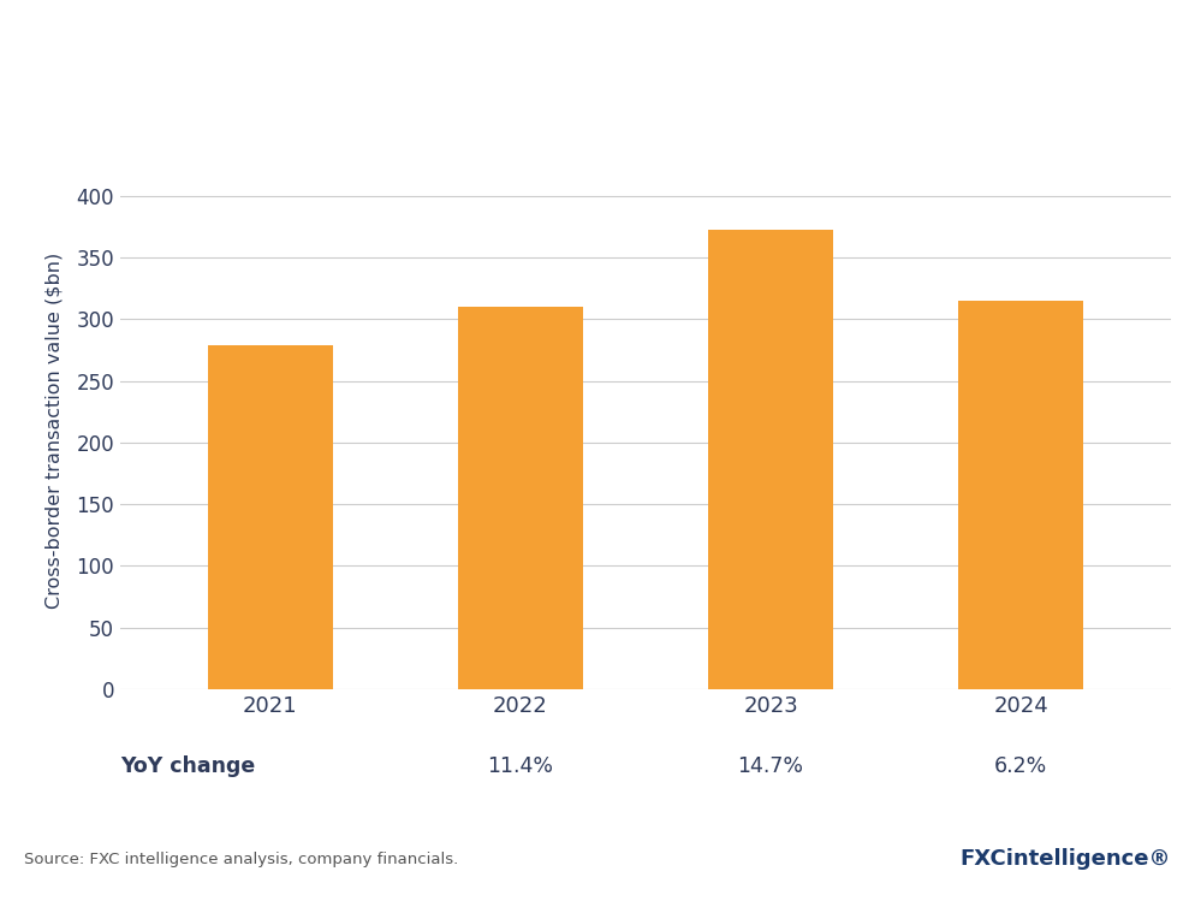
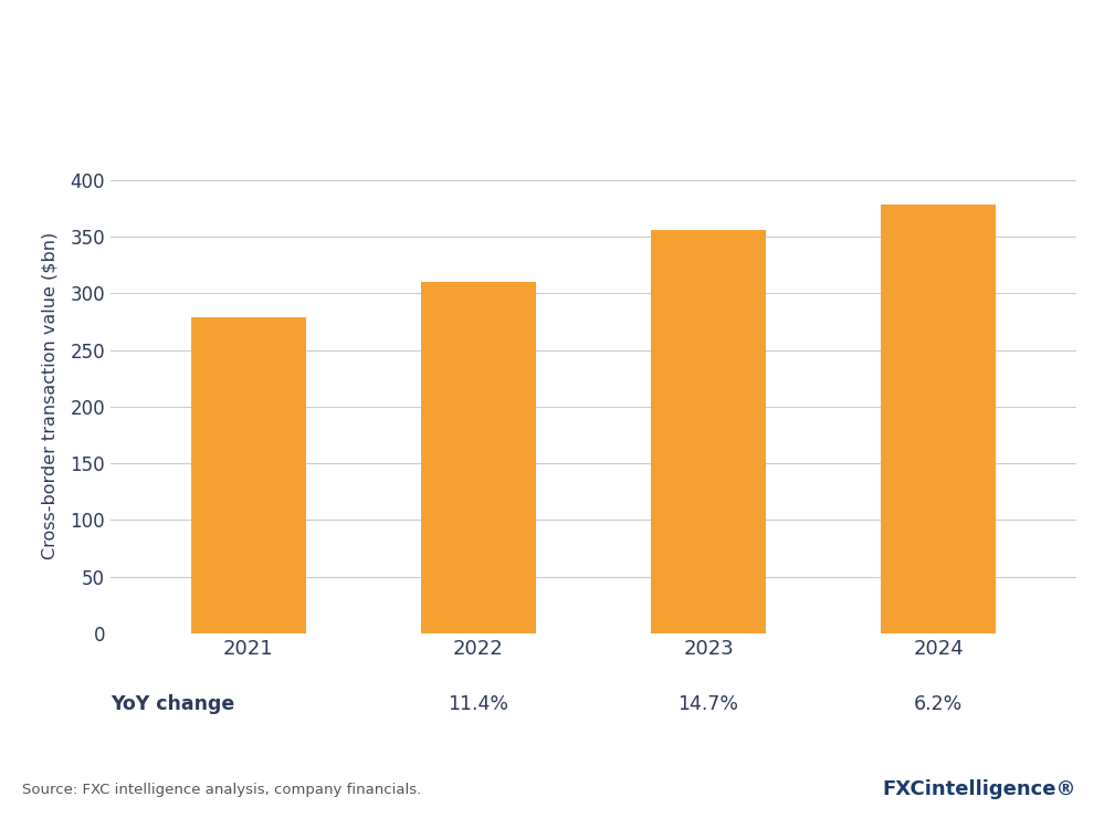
2023: 373 -> 356
2024: 315 -> 378
